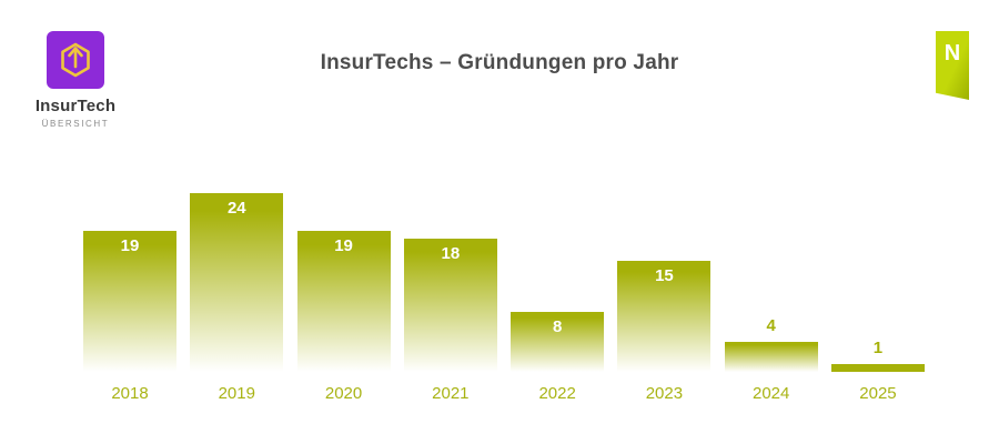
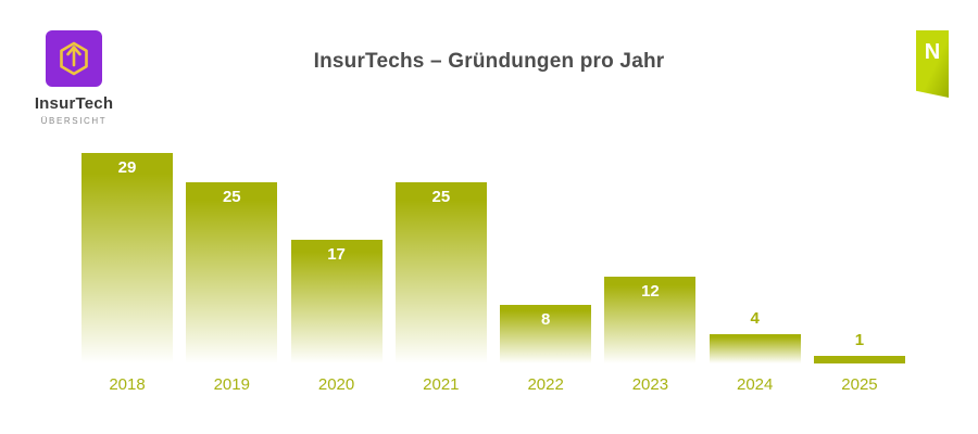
2018: 19 -> 29
2019: 24 -> 25
2020: 19 -> 17
2021: 18 -> 25
2023: 15 -> 12
